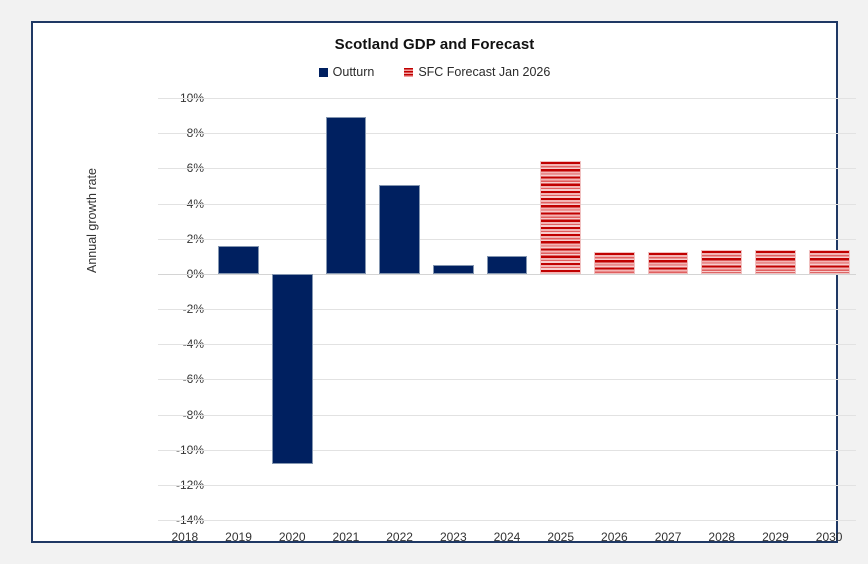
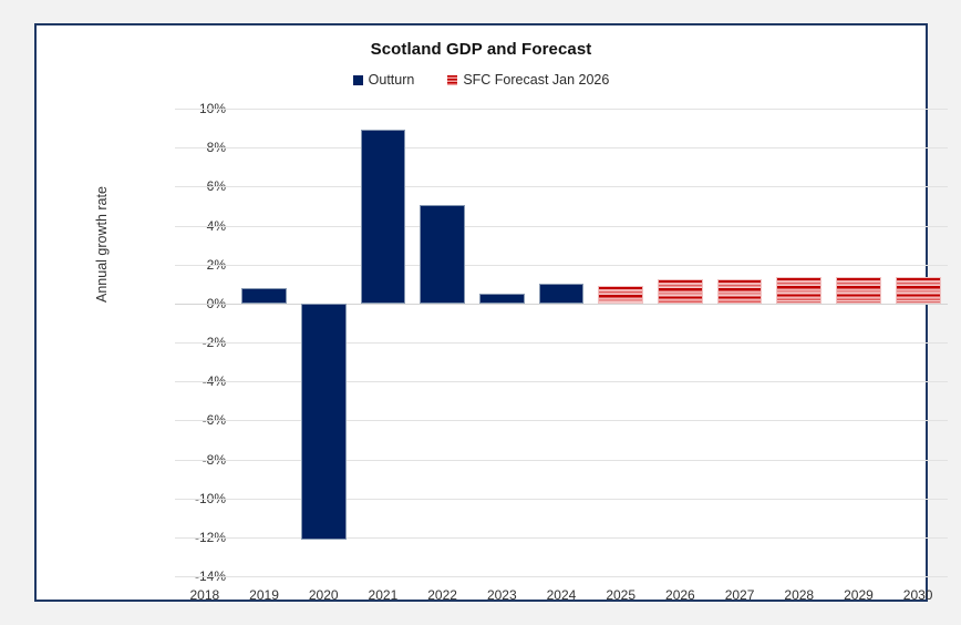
Outturn/2019: 1.6% -> 0.8%
Outturn/2020: -10.8% -> -12.1%
SFC Forecast Jan 2026/2025: 6.4% -> 0.9%
